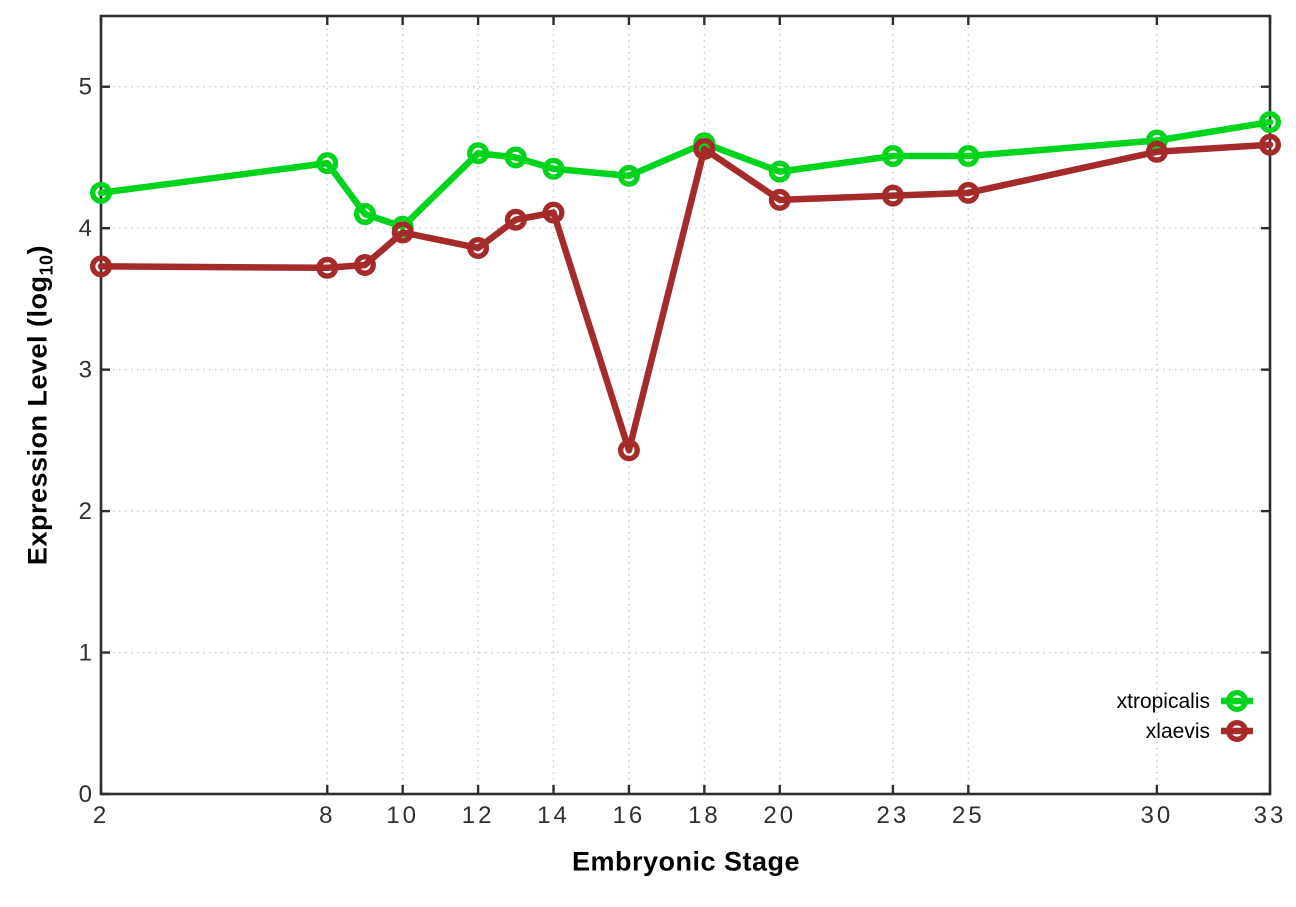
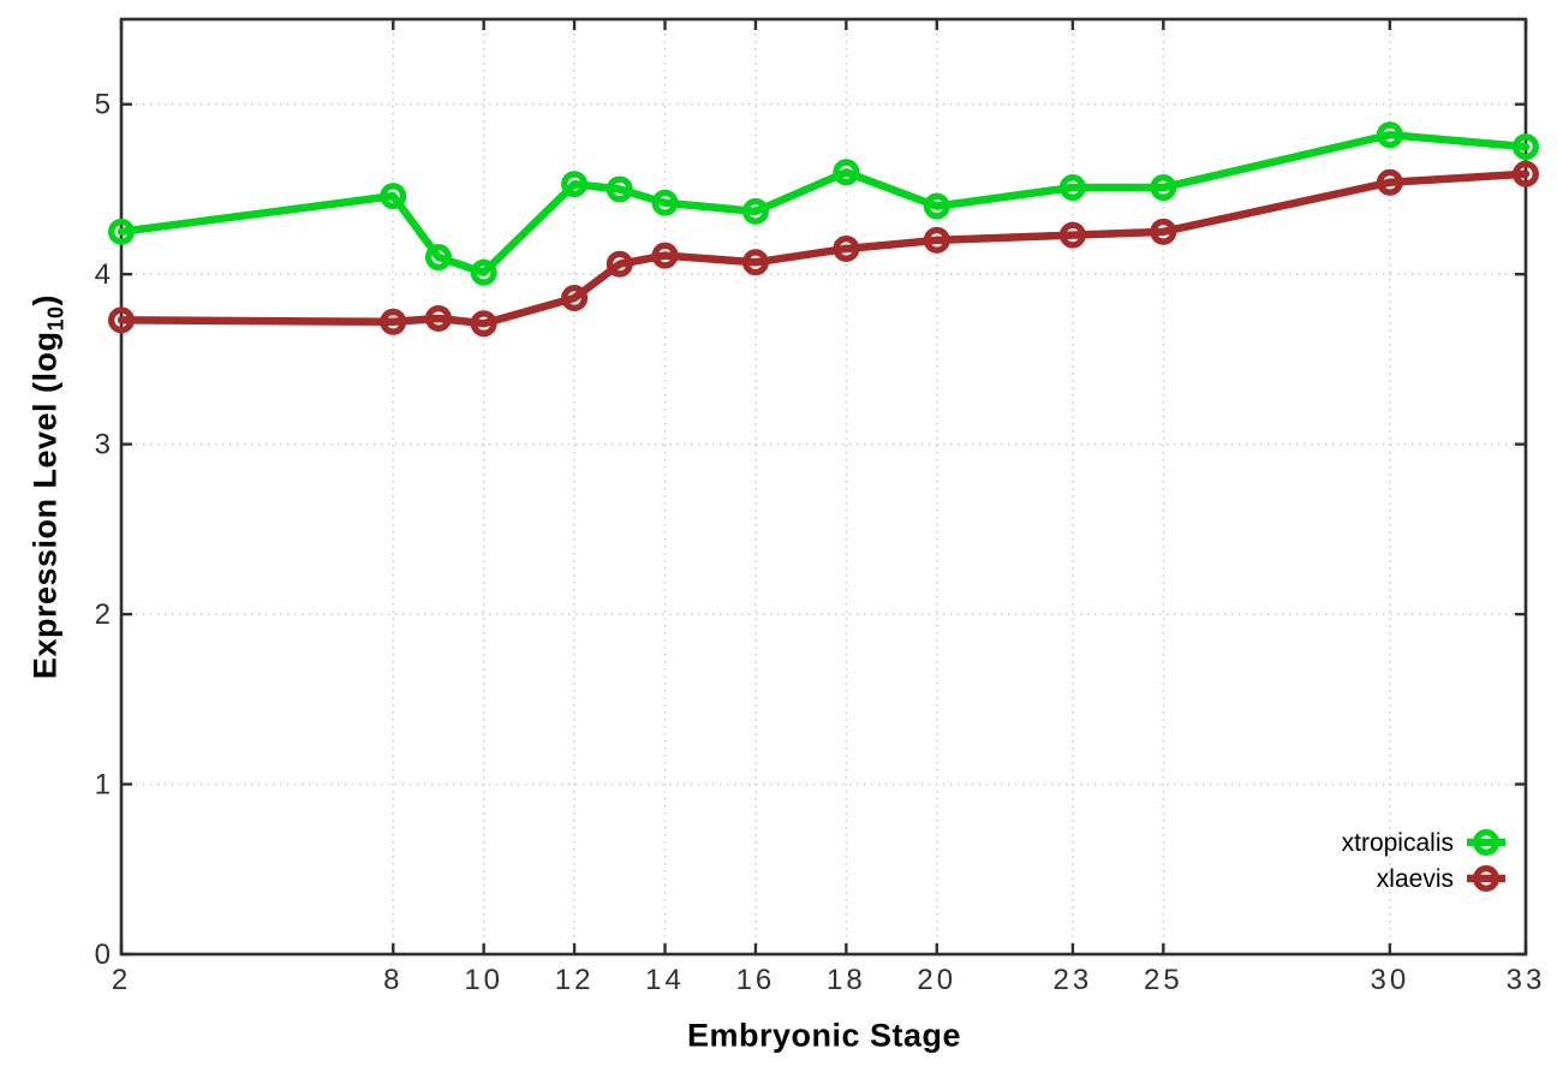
xlaevis/10: 3.97 -> 3.71
xlaevis/16: 2.43 -> 4.07
xlaevis/18: 4.56 -> 4.15
xtropicalis/30: 4.62 -> 4.82
